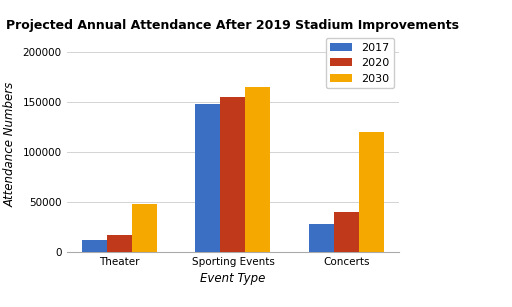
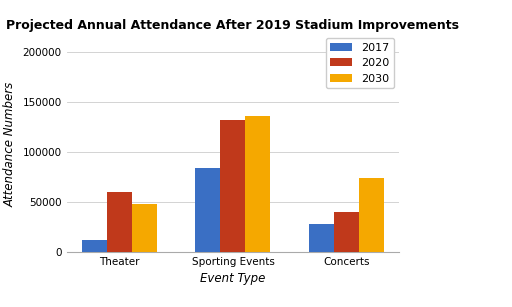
2020/Theater: 17000 -> 60000
2017/Sporting Events: 148000 -> 84000
2020/Sporting Events: 155000 -> 132000
2030/Sporting Events: 165000 -> 136000
2030/Concerts: 120000 -> 74000
